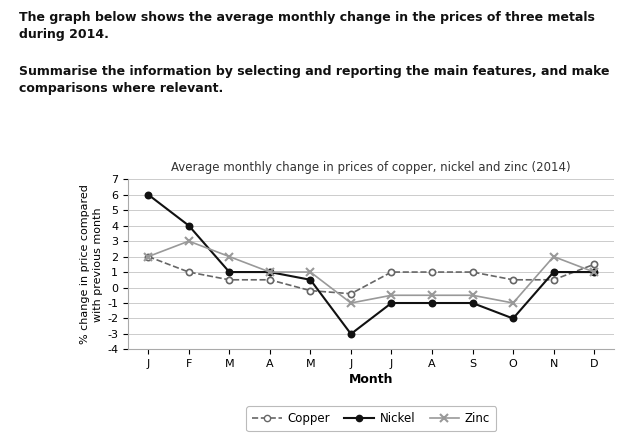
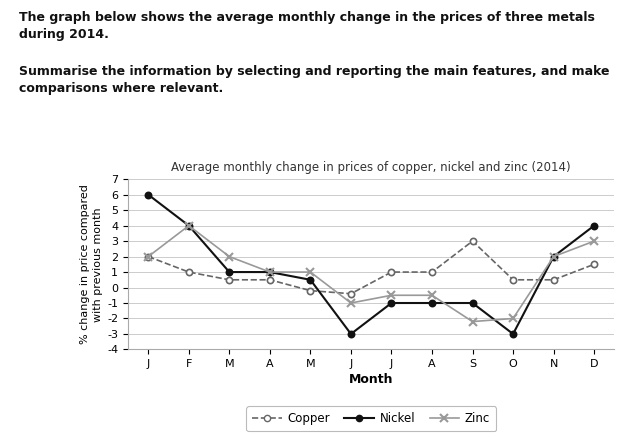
Zinc/F: 3.0 -> 4.0
Copper/S: 1.0 -> 3.0
Zinc/S: -0.5 -> -2.2
Nickel/O: -2.0 -> -3.0
Zinc/O: -1.0 -> -2.0
Nickel/N: 1.0 -> 2.0
Nickel/D: 1.0 -> 4.0
Zinc/D: 1.0 -> 3.0
